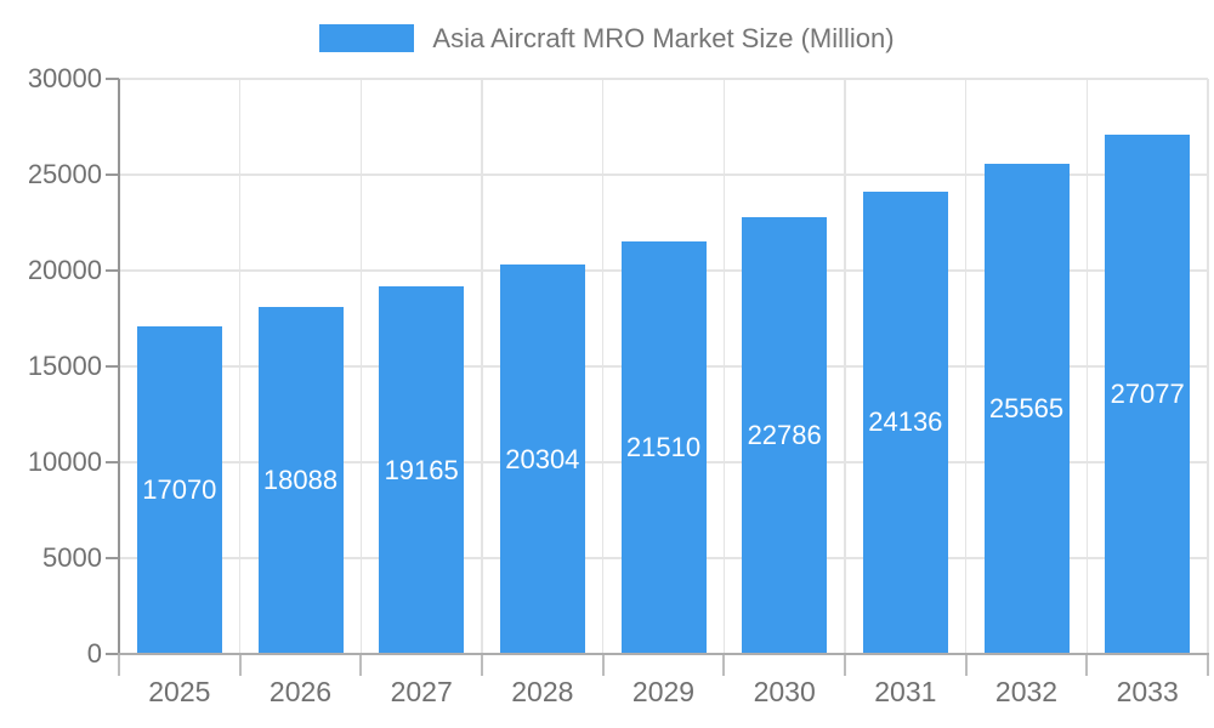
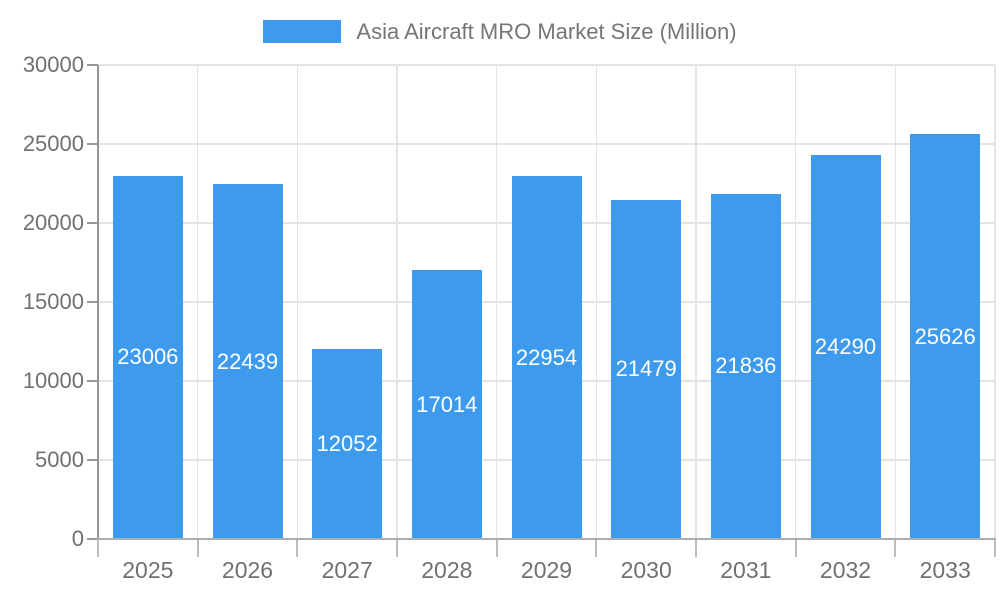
2025: 17070 -> 23006
2026: 18088 -> 22439
2027: 19165 -> 12052
2028: 20304 -> 17014
2029: 21510 -> 22954
2030: 22786 -> 21479
2031: 24136 -> 21836
2032: 25565 -> 24290
2033: 27077 -> 25626
